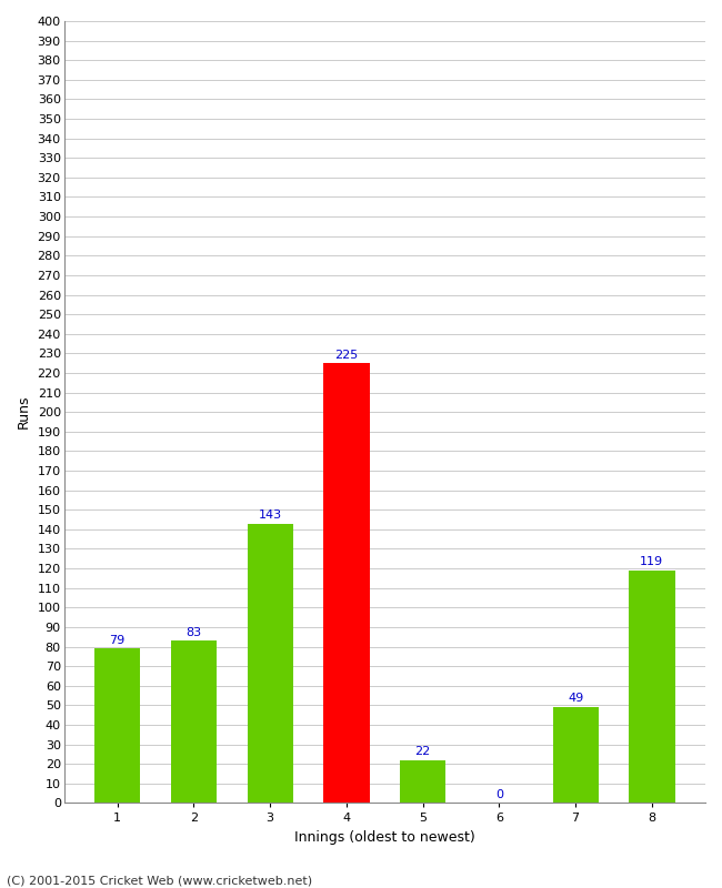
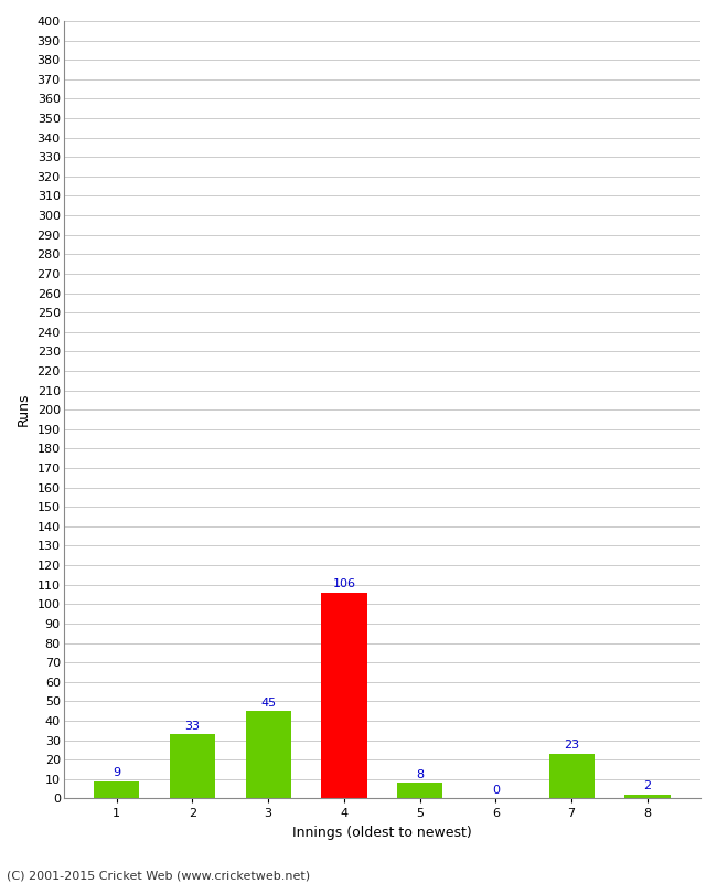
1: 79 -> 9
2: 83 -> 33
3: 143 -> 45
4: 225 -> 106
5: 22 -> 8
7: 49 -> 23
8: 119 -> 2
